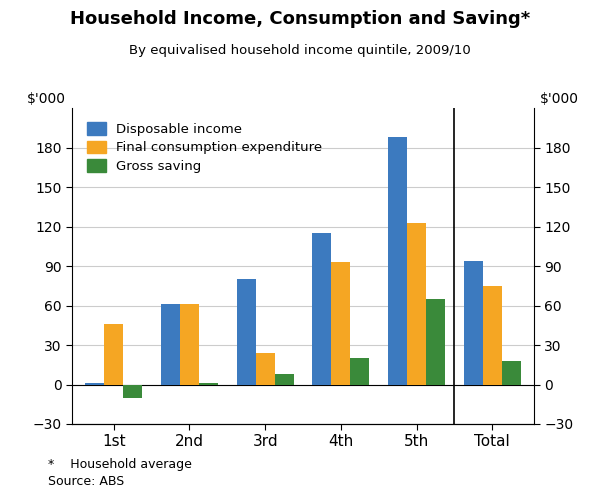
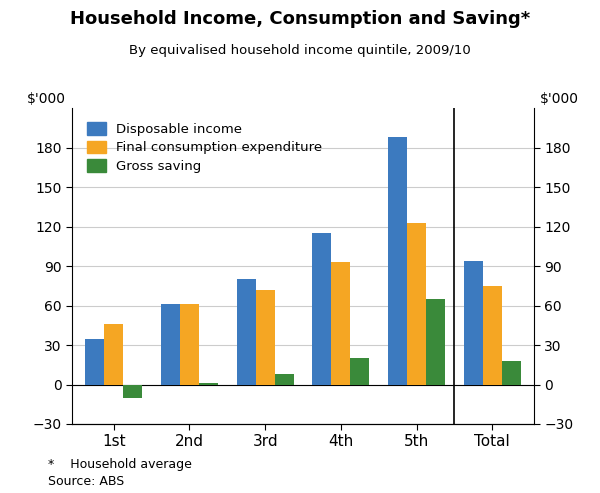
Disposable income/1st: 1 -> 35
Final consumption expenditure/3rd: 24 -> 72
